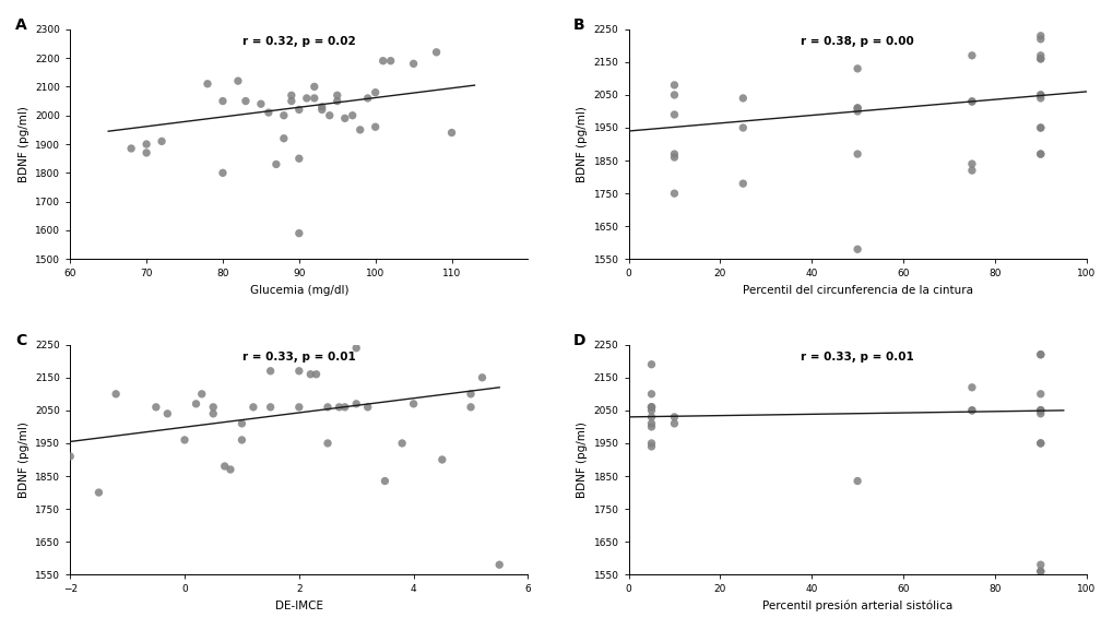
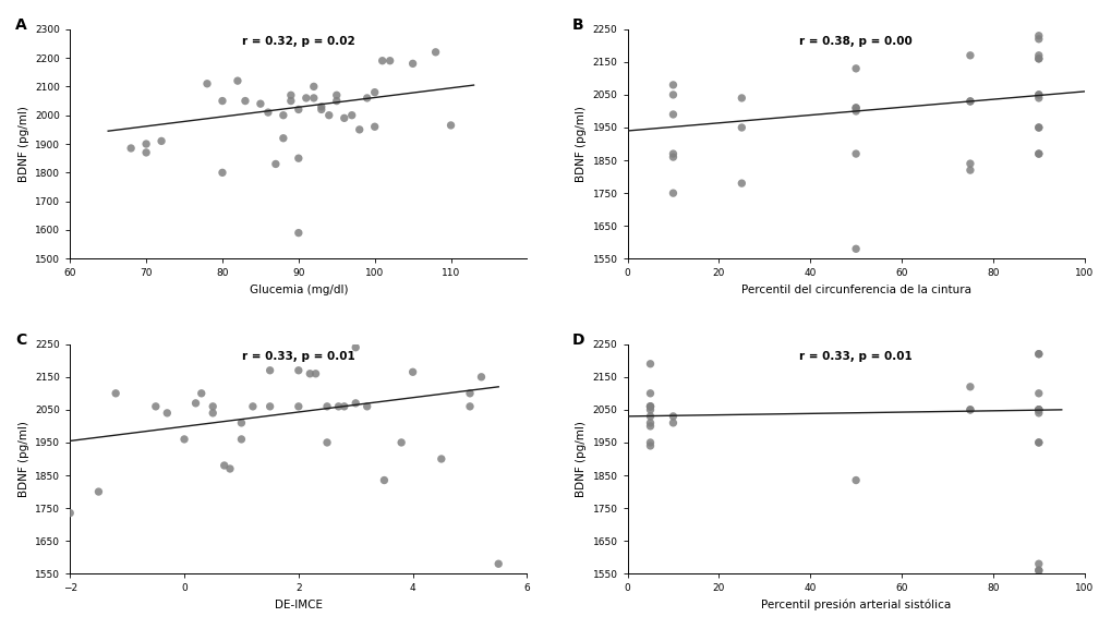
110: 1940 -> 1965
−2: 1910 -> 1735
4: 2070 -> 2165
